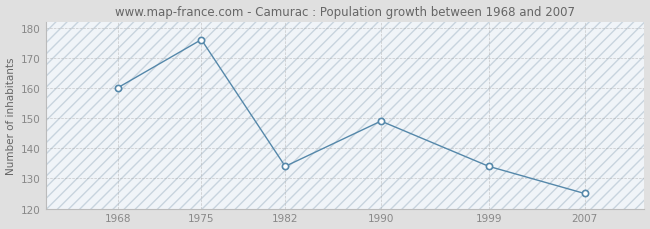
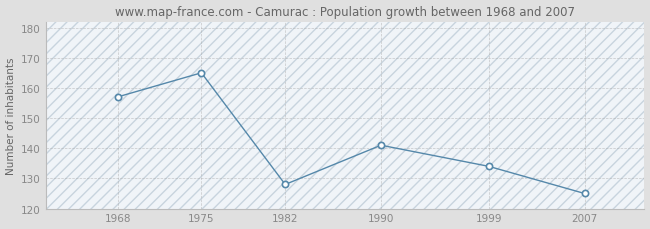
1968: 160 -> 157
1975: 176 -> 165
1982: 134 -> 128
1990: 149 -> 141
